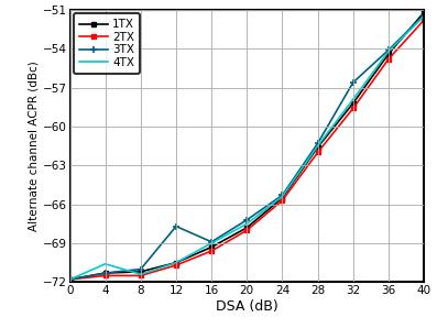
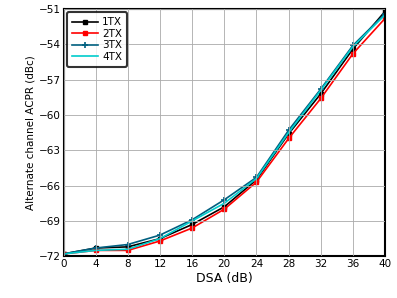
4TX/4: -70.6 -> -71.5
3TX/12: -67.7 -> -70.2
3TX/32: -56.6 -> -57.8
